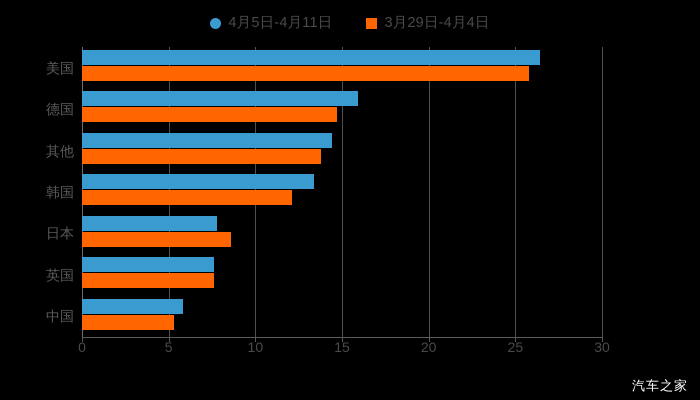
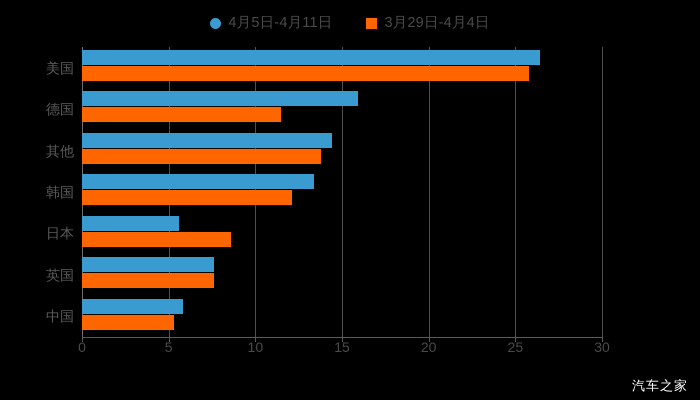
3月29日-4月4日/德国: 14.7 -> 11.5
4月5日-4月11日/日本: 7.8 -> 5.6
